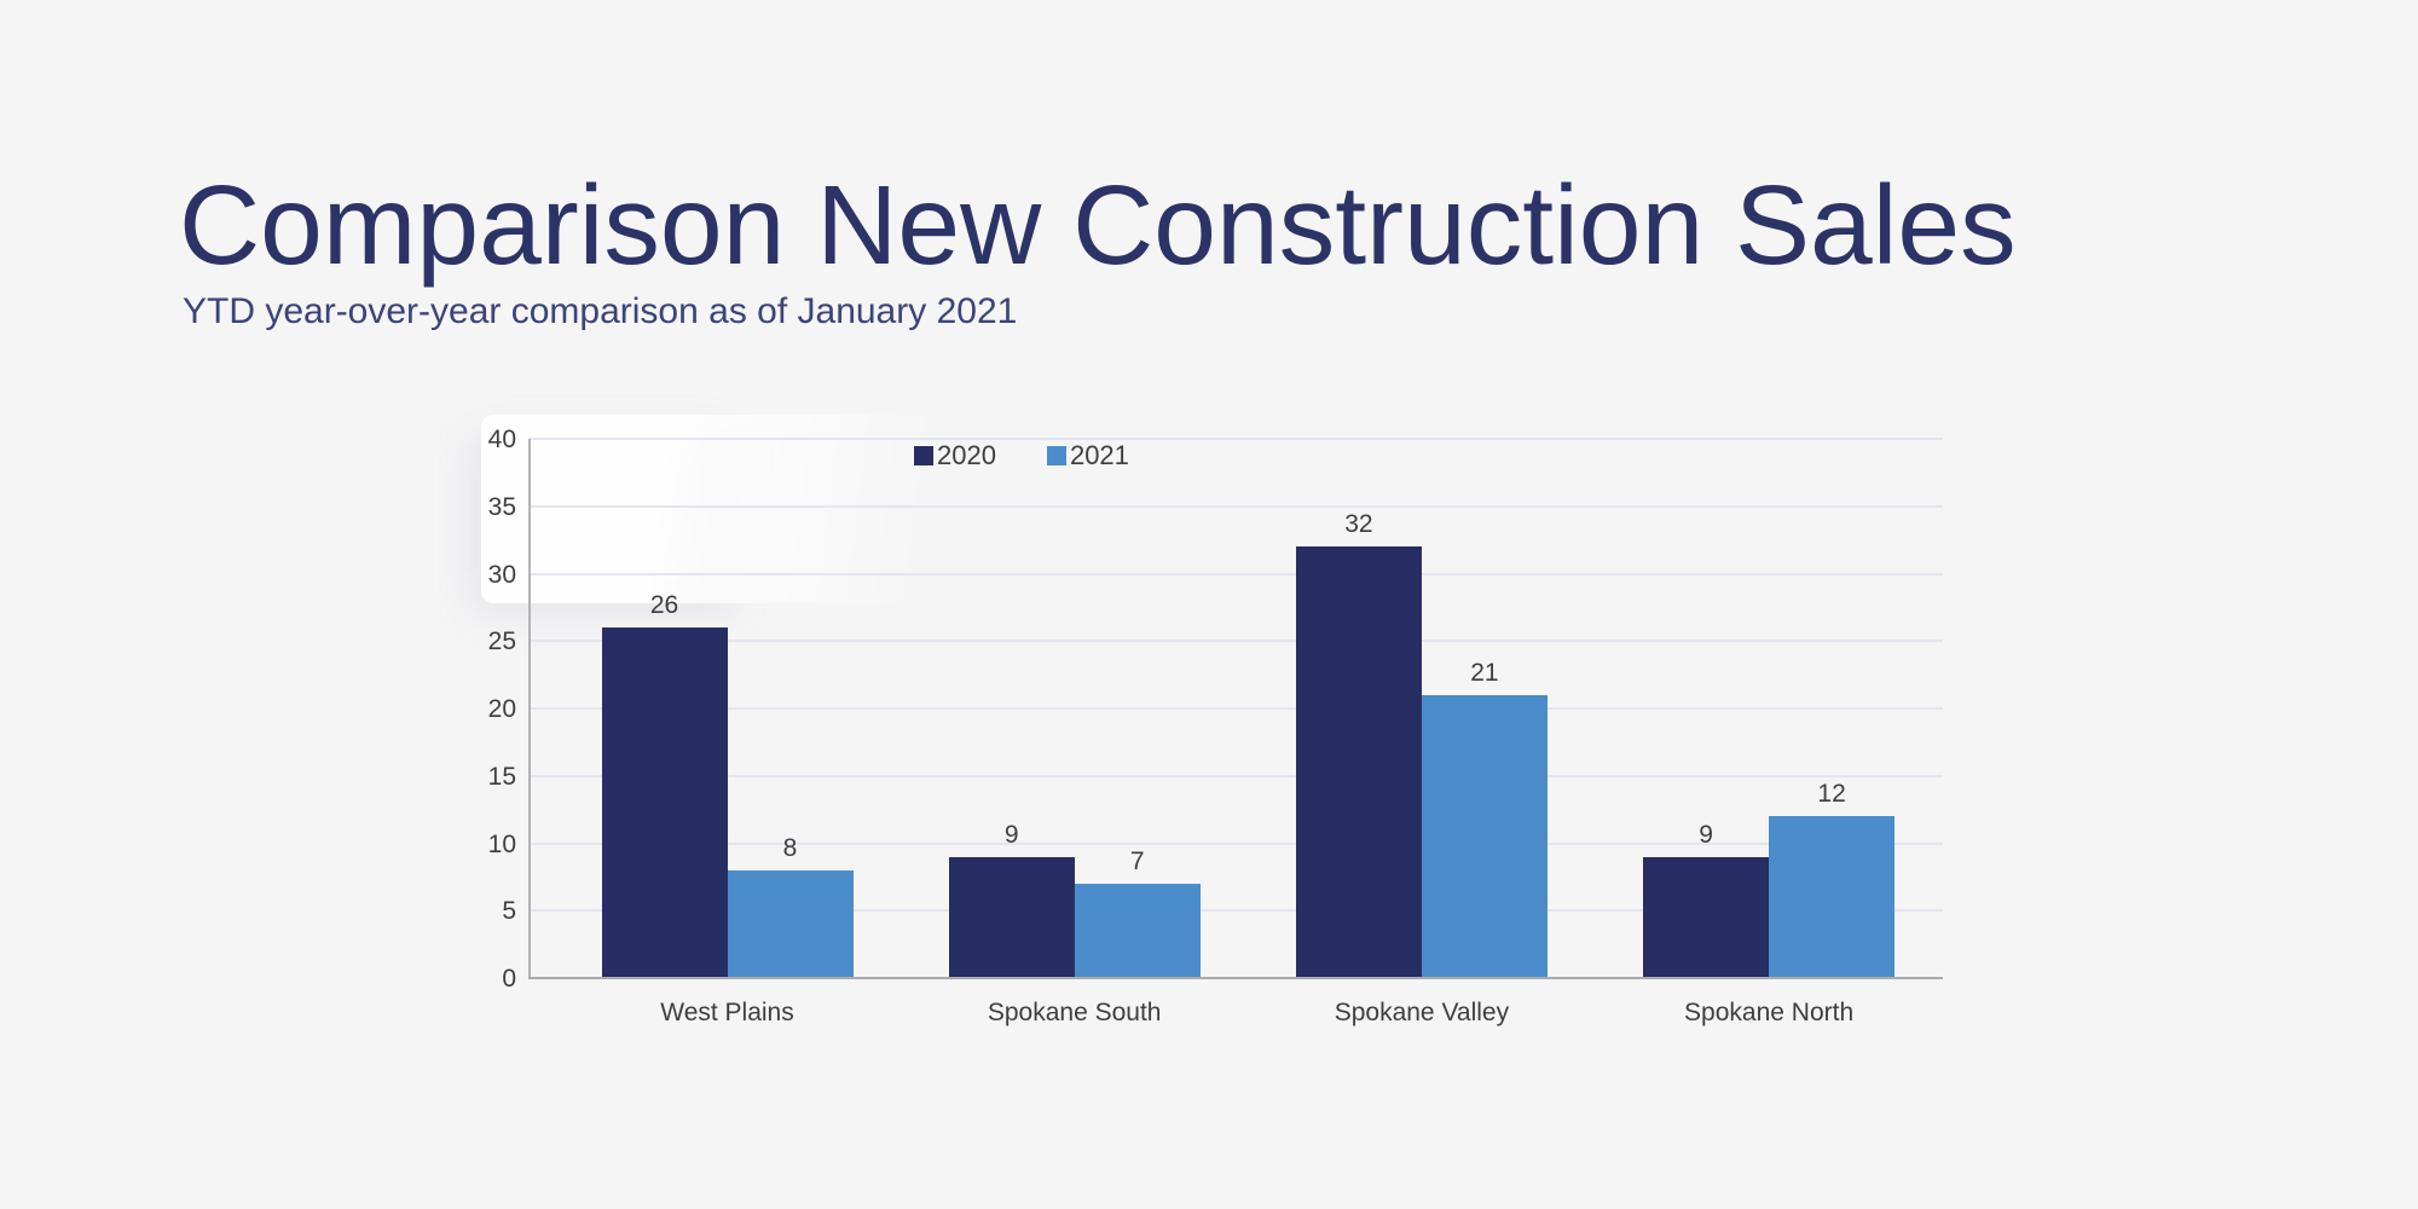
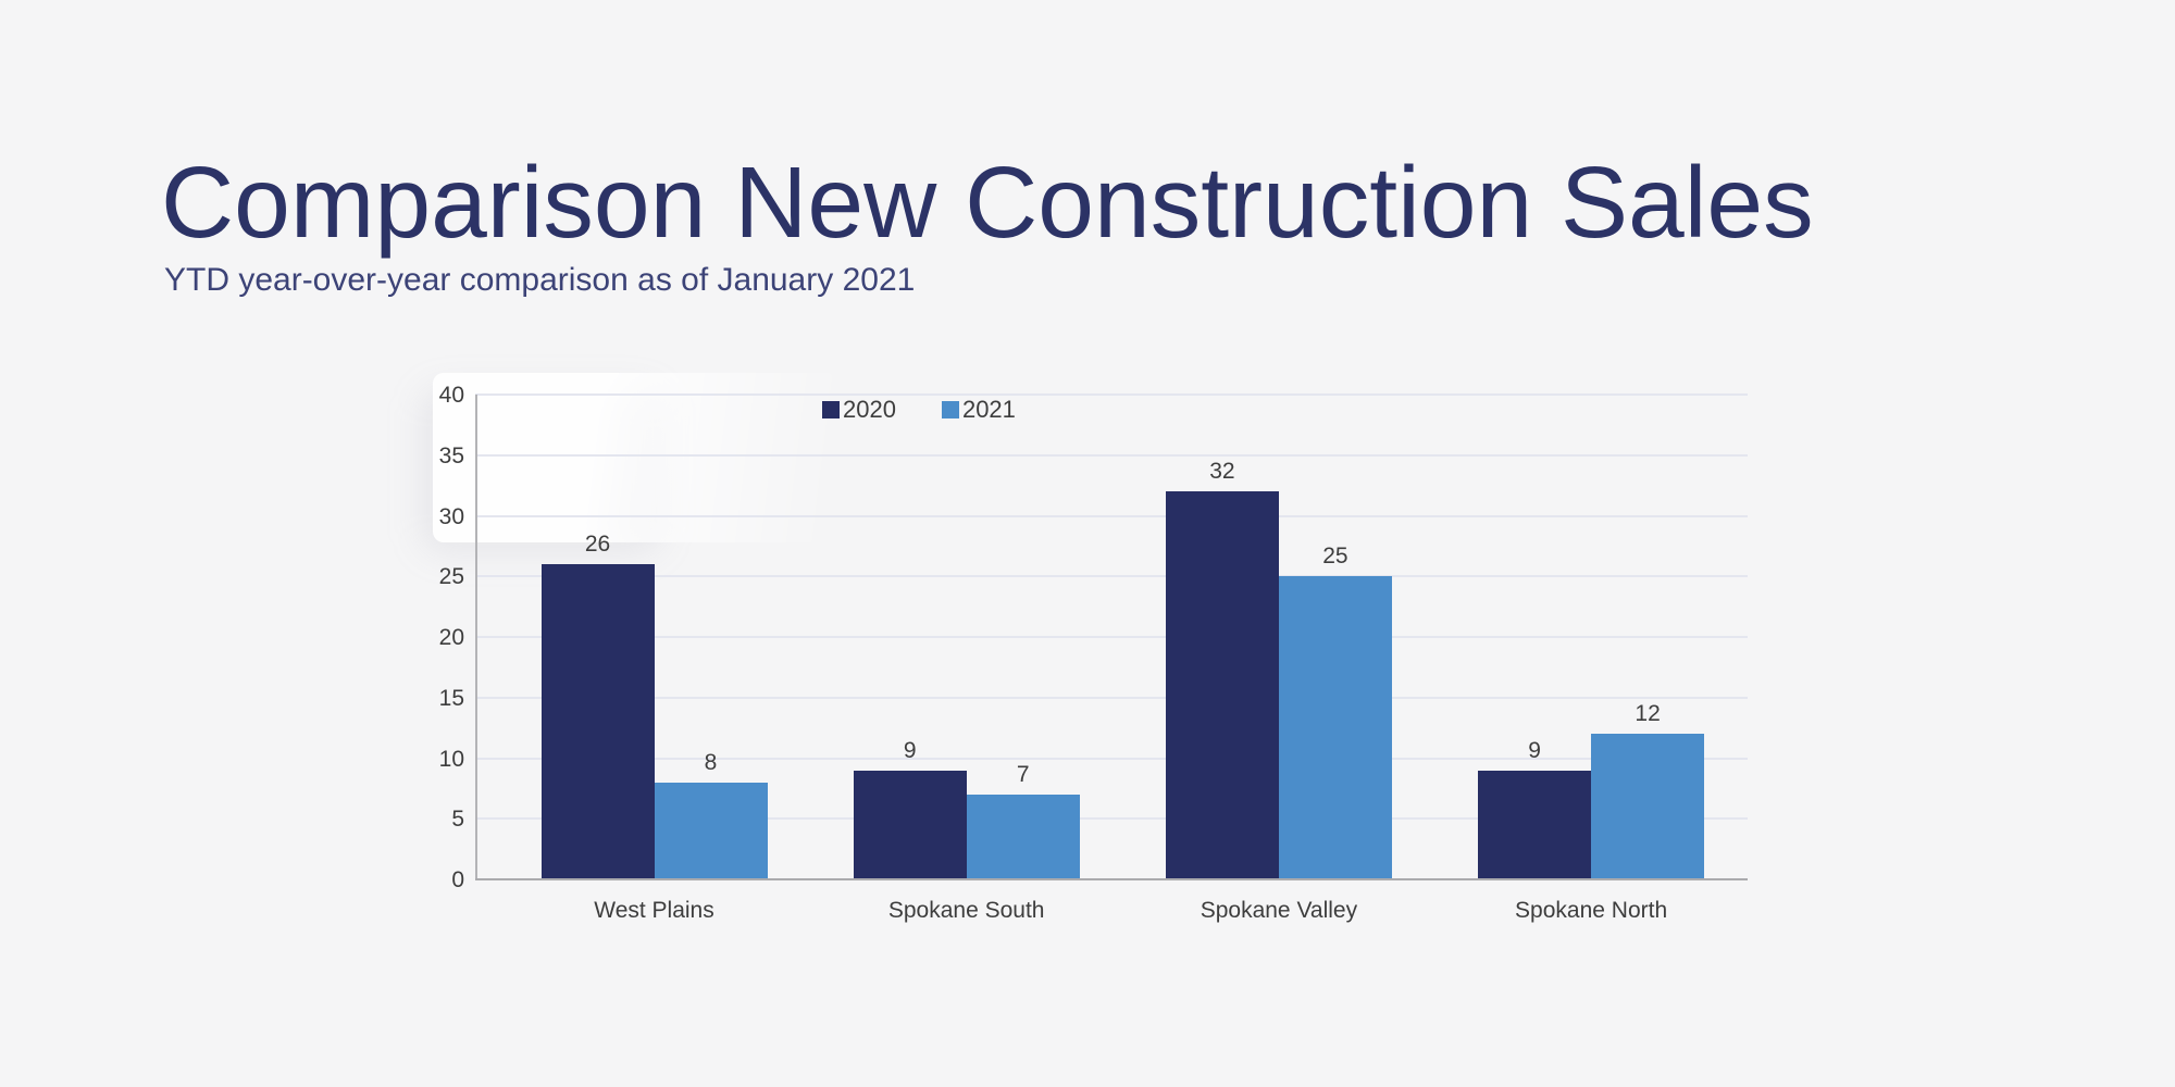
2021/Spokane Valley: 21 -> 25
